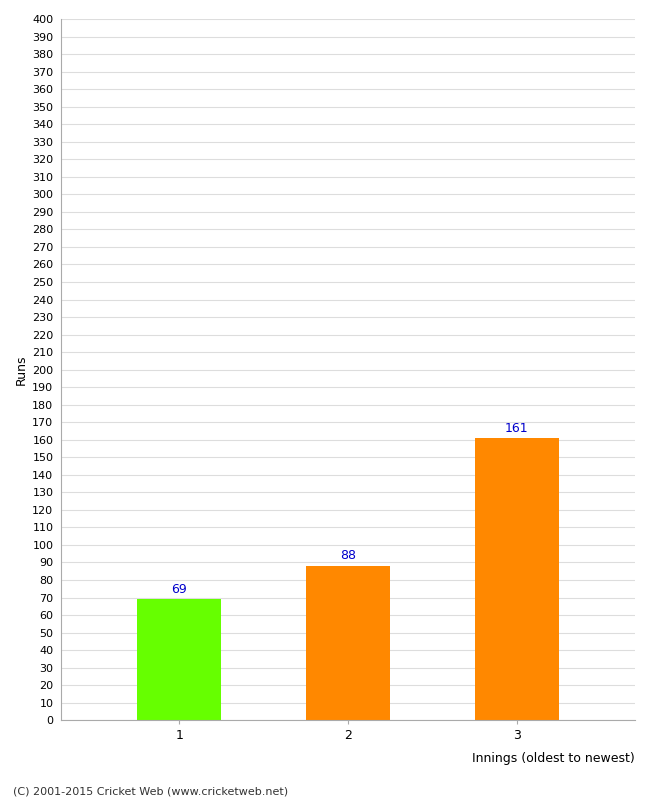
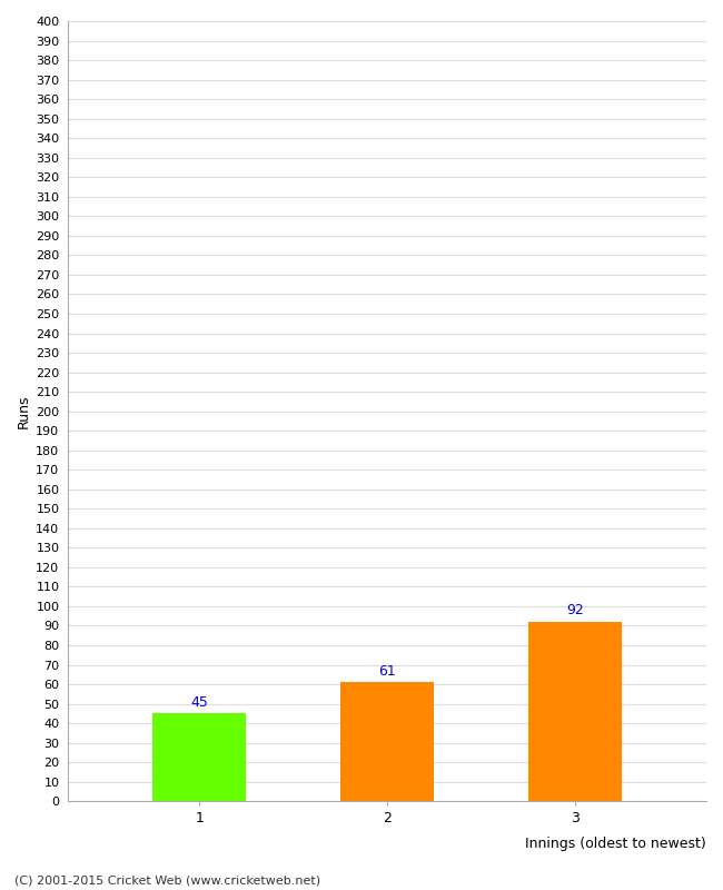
1: 69 -> 45
2: 88 -> 61
3: 161 -> 92
